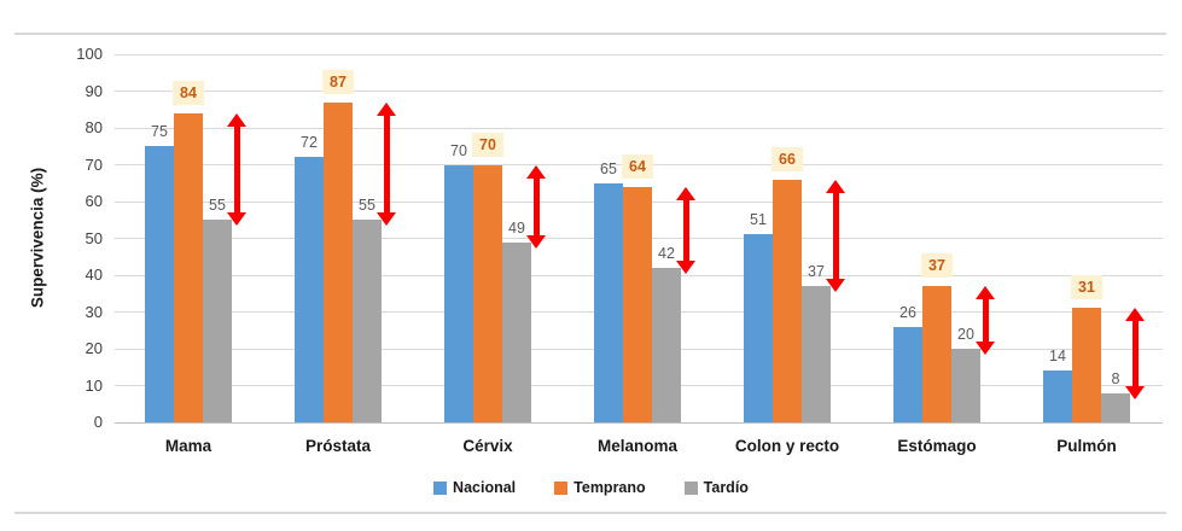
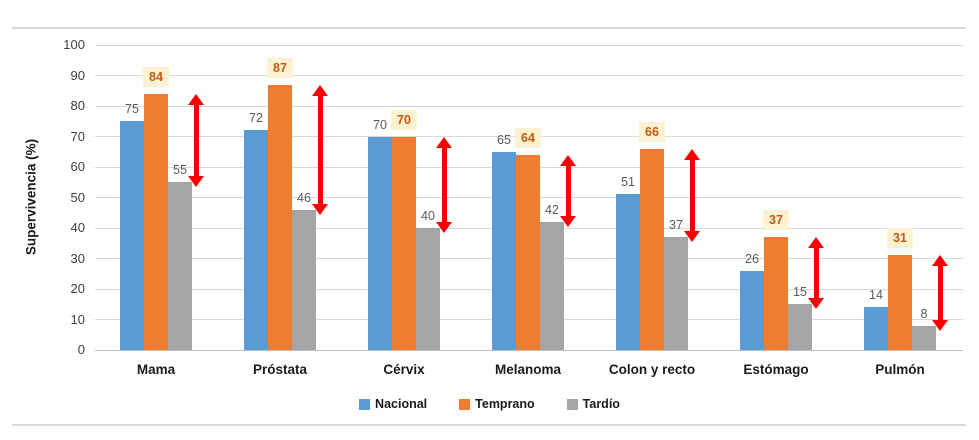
Tardío/Próstata: 55 -> 46
Tardío/Cérvix: 49 -> 40
Tardío/Estómago: 20 -> 15
